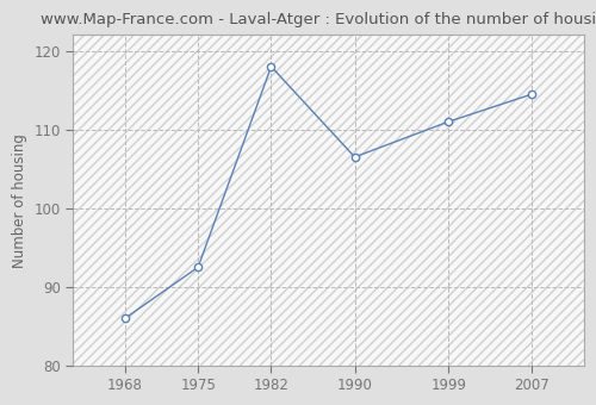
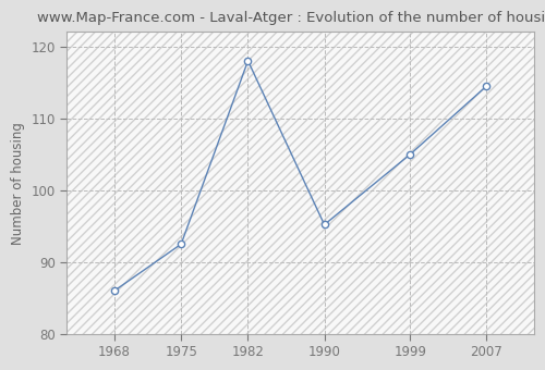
1990: 106.5 -> 95.2
1999: 111.0 -> 105.0
